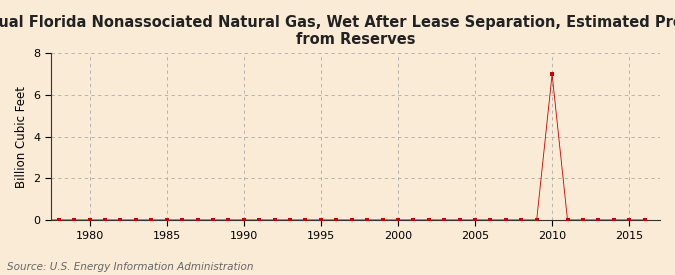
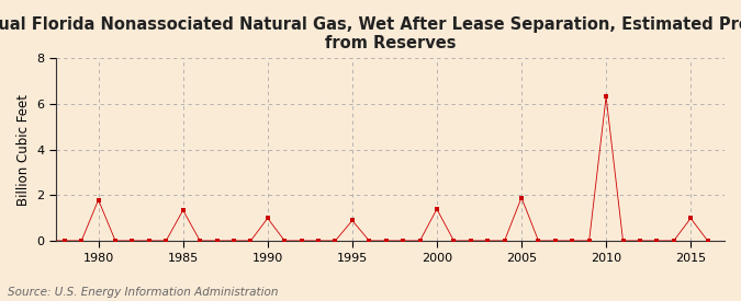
1980: 0.02 -> 1.80
1985: 0.02 -> 1.35
1990: 0.02 -> 1.00
1995: 0.02 -> 0.90
2000: 0.02 -> 1.40
2005: 0.02 -> 1.90
2010: 6.97 -> 6.30
2015: 0.02 -> 1.00
